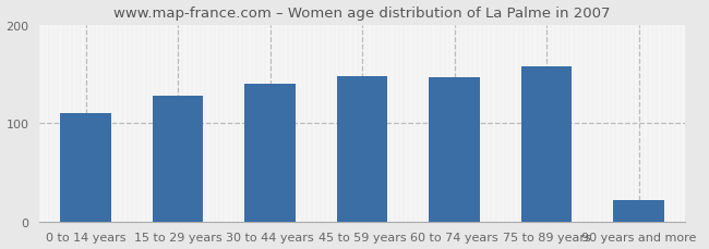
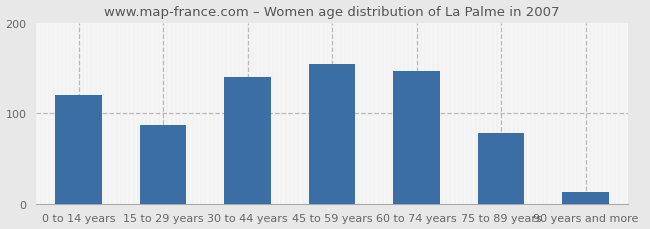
0 to 14 years: 110 -> 120
15 to 29 years: 128 -> 87
45 to 59 years: 148 -> 155
75 to 89 years: 158 -> 78
90 years and more: 22 -> 13
